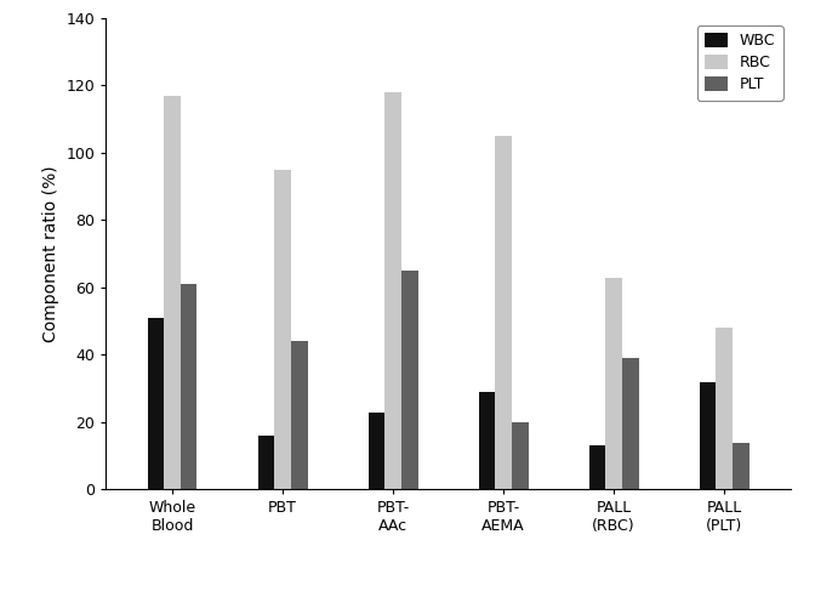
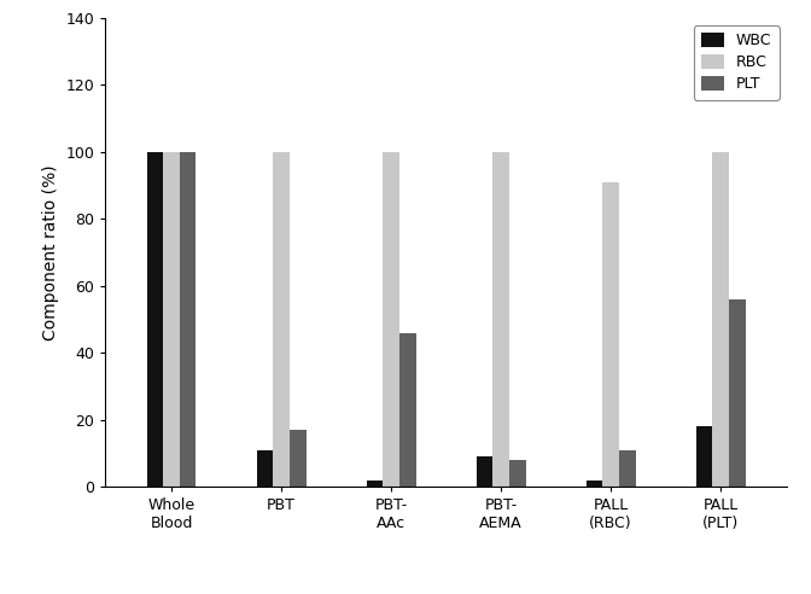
WBC/Whole Blood: 51 -> 100
RBC/Whole Blood: 117 -> 100
PLT/Whole Blood: 61 -> 100
WBC/PBT: 16 -> 11
RBC/PBT: 95 -> 100
PLT/PBT: 44 -> 17
WBC/PBT- AAc: 23 -> 2
RBC/PBT- AAc: 118 -> 100
PLT/PBT- AAc: 65 -> 46
WBC/PBT- AEMA: 29 -> 9
RBC/PBT- AEMA: 105 -> 100
PLT/PBT- AEMA: 20 -> 8
WBC/PALL (RBC): 13 -> 2
RBC/PALL (RBC): 63 -> 91
PLT/PALL (RBC): 39 -> 11
WBC/PALL (PLT): 32 -> 18
RBC/PALL (PLT): 48 -> 100
PLT/PALL (PLT): 14 -> 56
